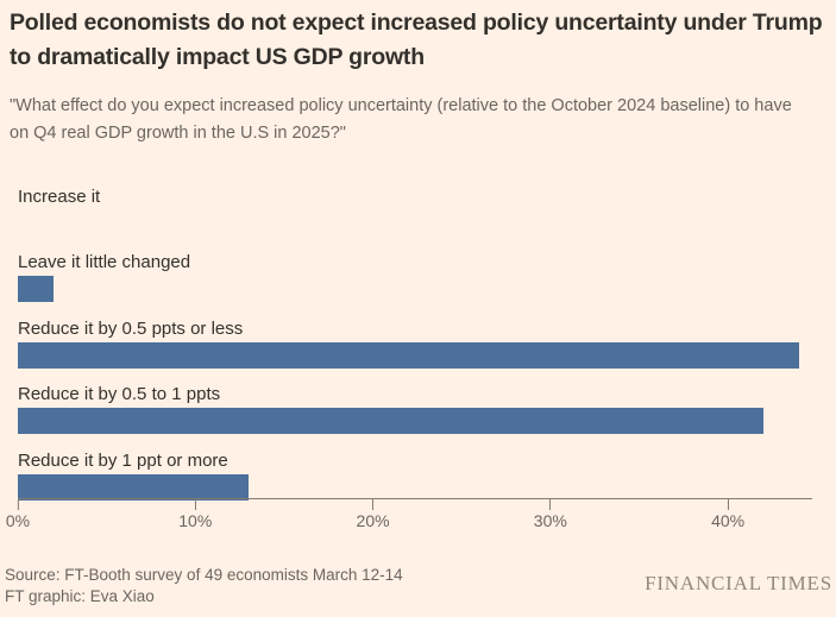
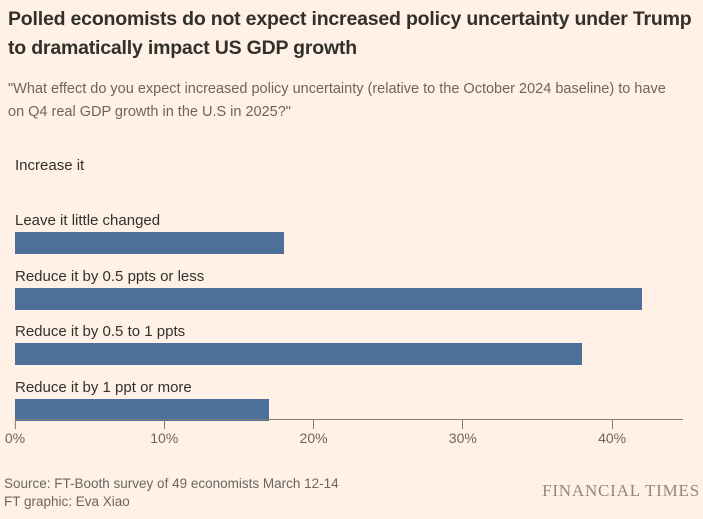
Leave it little changed: 2% -> 18%
Reduce it by 0.5 ppts or less: 44% -> 42%
Reduce it by 0.5 to 1 ppts: 42% -> 38%
Reduce it by 1 ppt or more: 13% -> 17%
